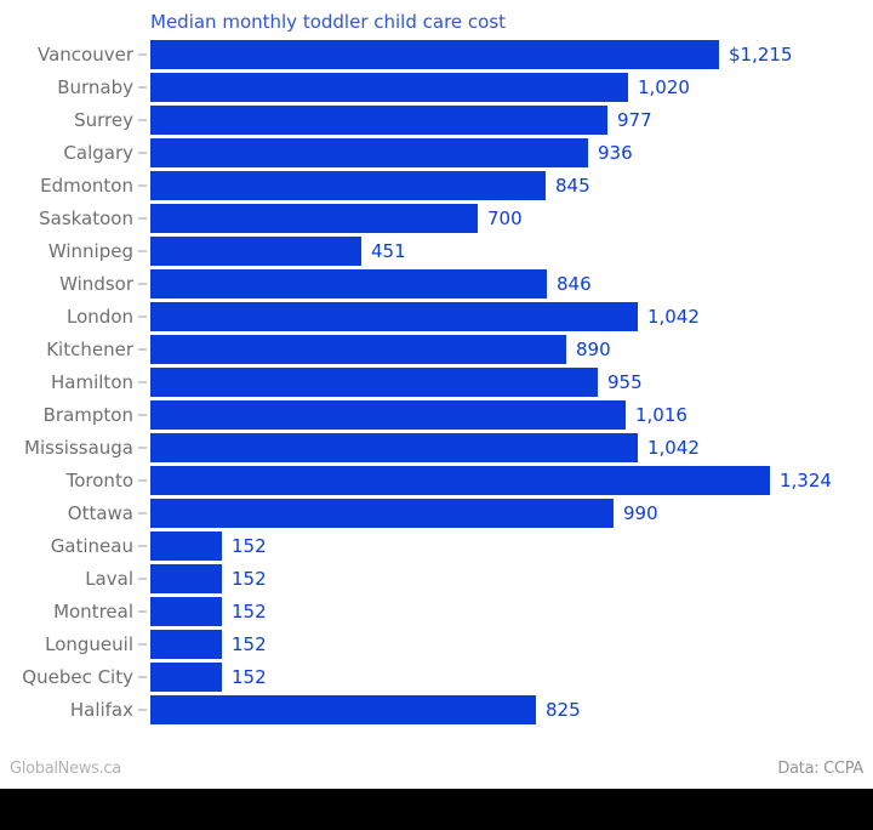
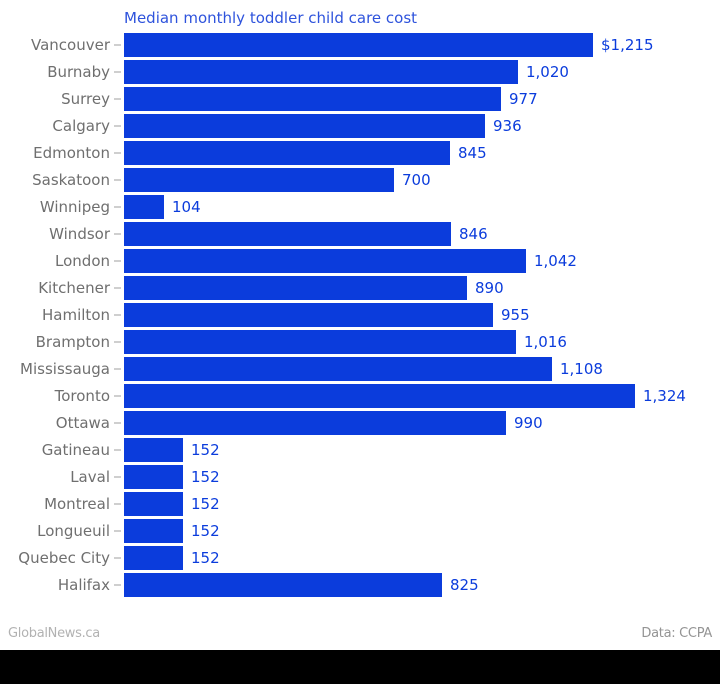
Winnipeg: 451 -> 104
Mississauga: 1,042 -> 1,108
